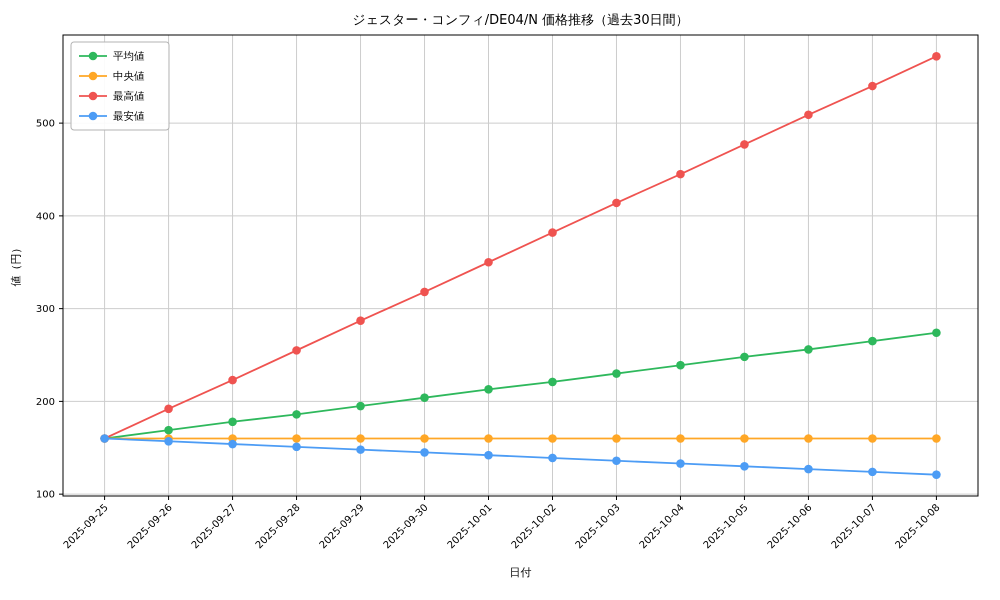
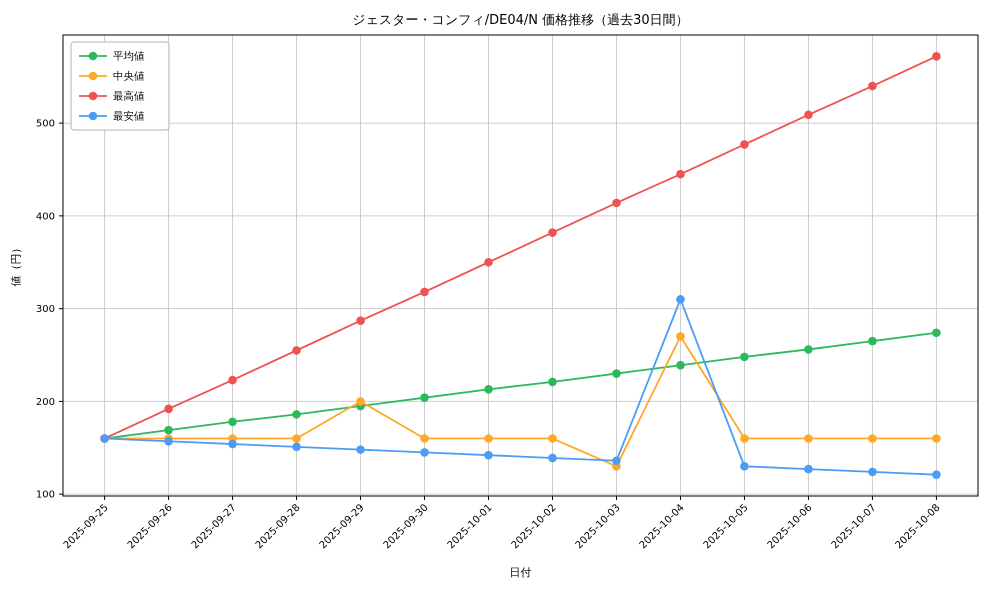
中央値/2025-09-29: 160 -> 200
中央値/2025-10-03: 160 -> 130
中央値/2025-10-04: 160 -> 270
最安値/2025-10-04: 130 -> 310
